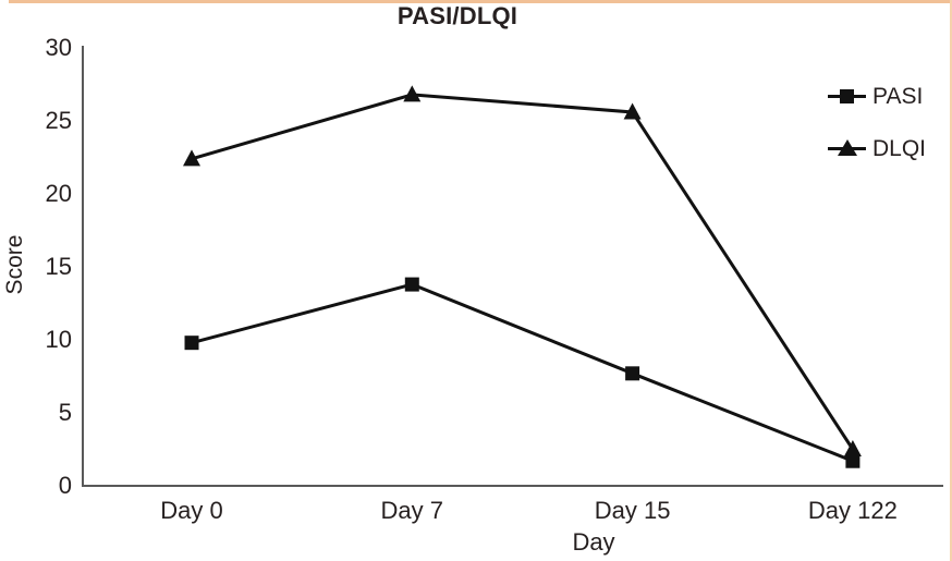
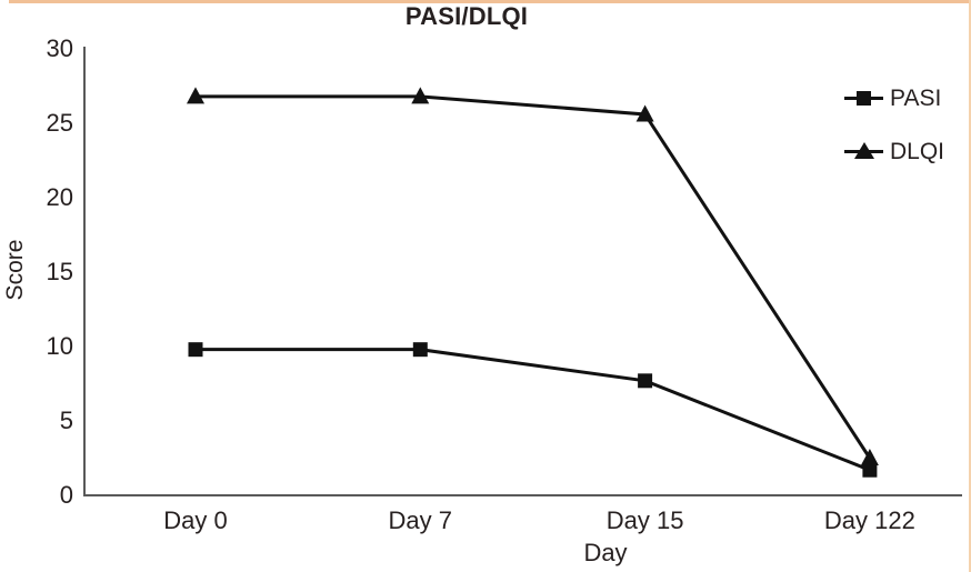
DLQI/Day 0: 22.4 -> 26.8
PASI/Day 7: 13.8 -> 9.8
